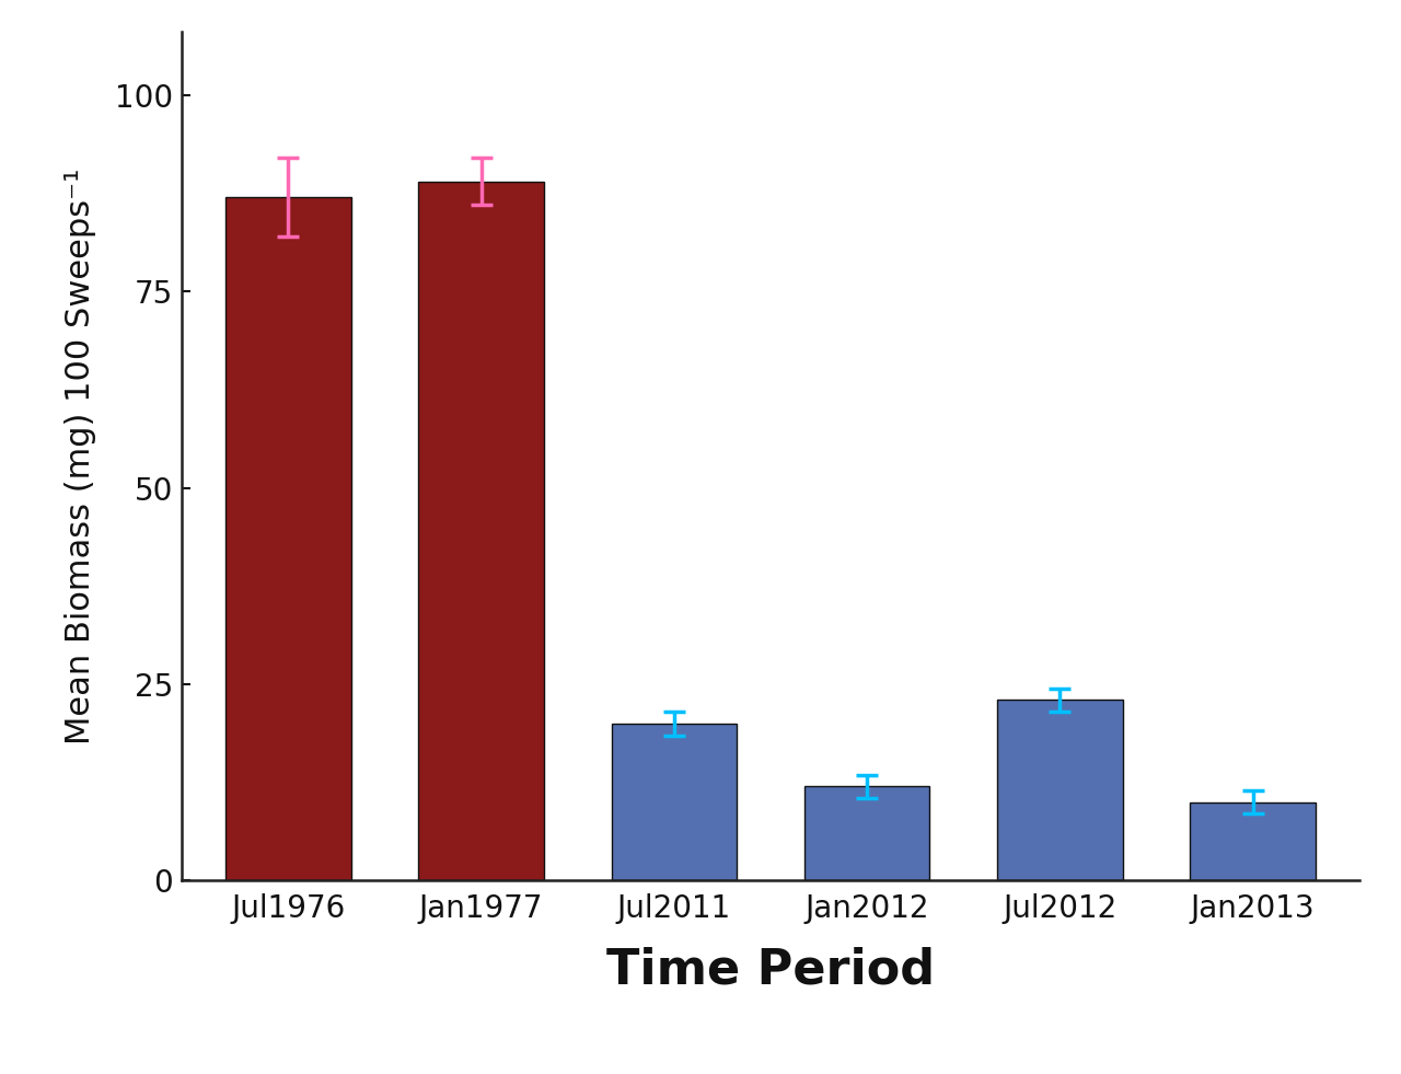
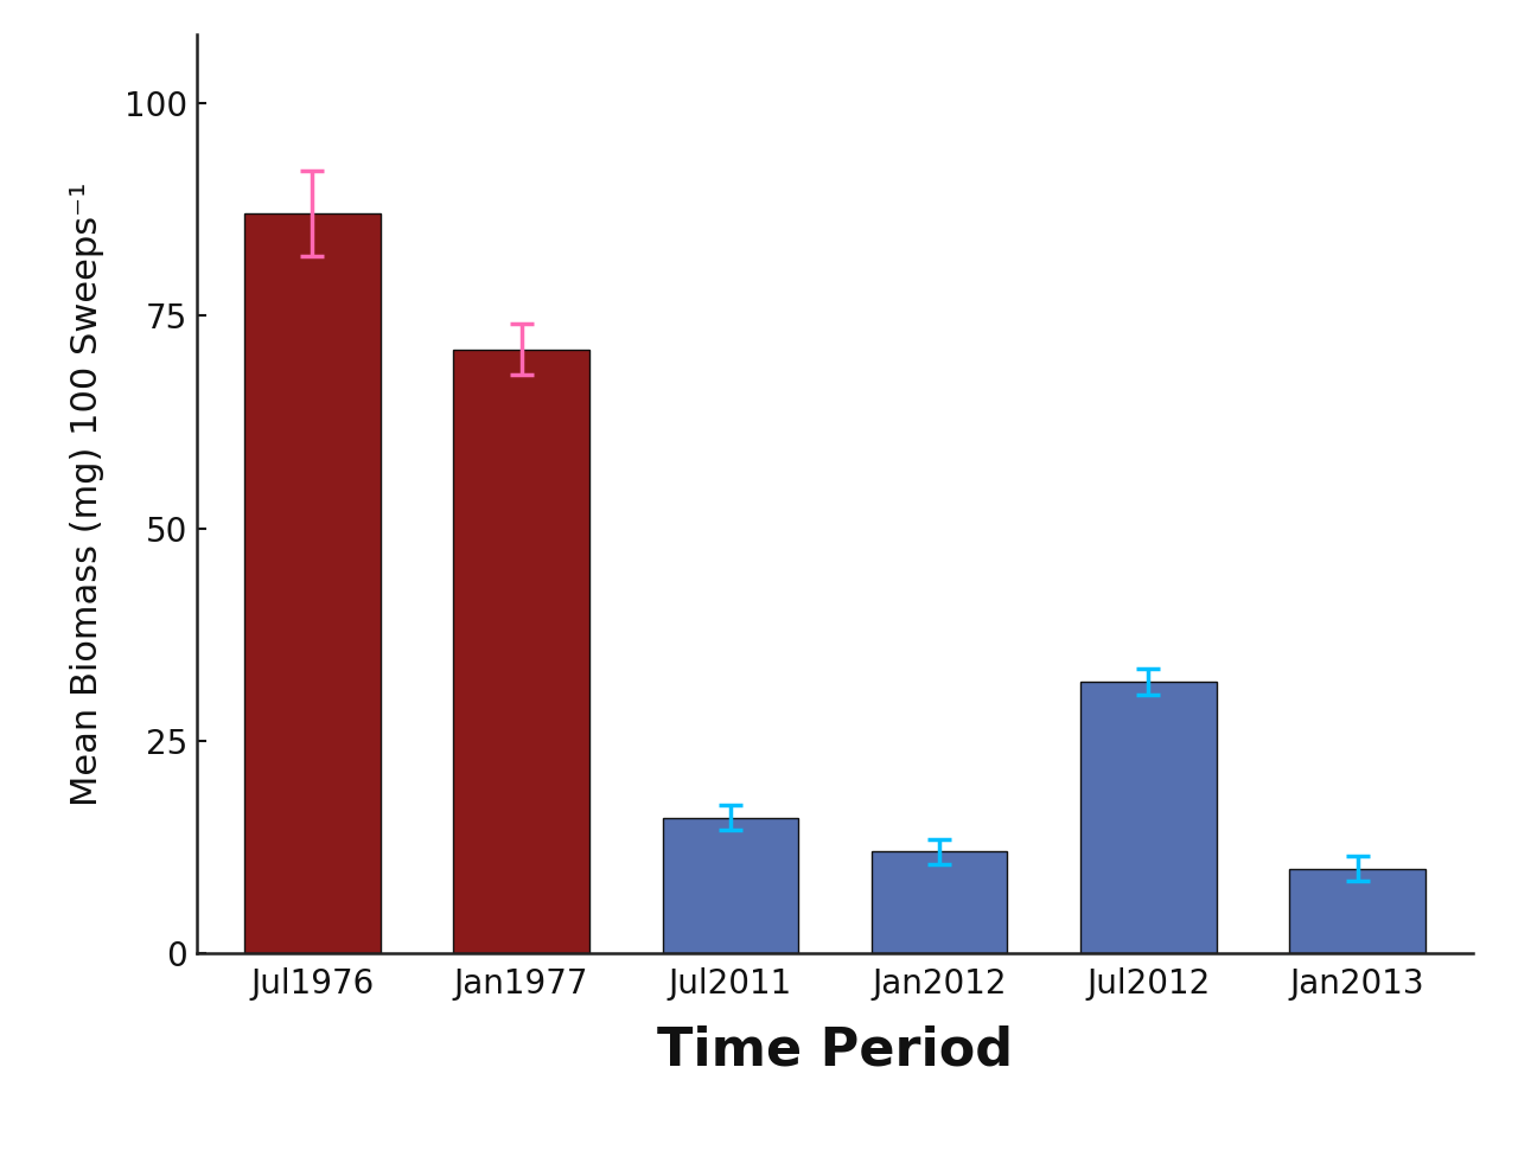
Jan1977: 89 -> 71
Jul2011: 20 -> 16
Jul2012: 23 -> 32
